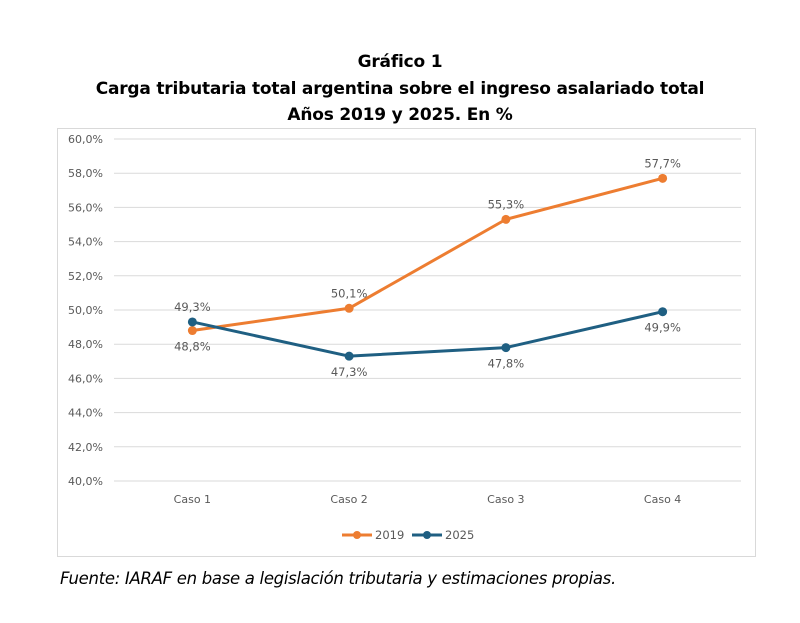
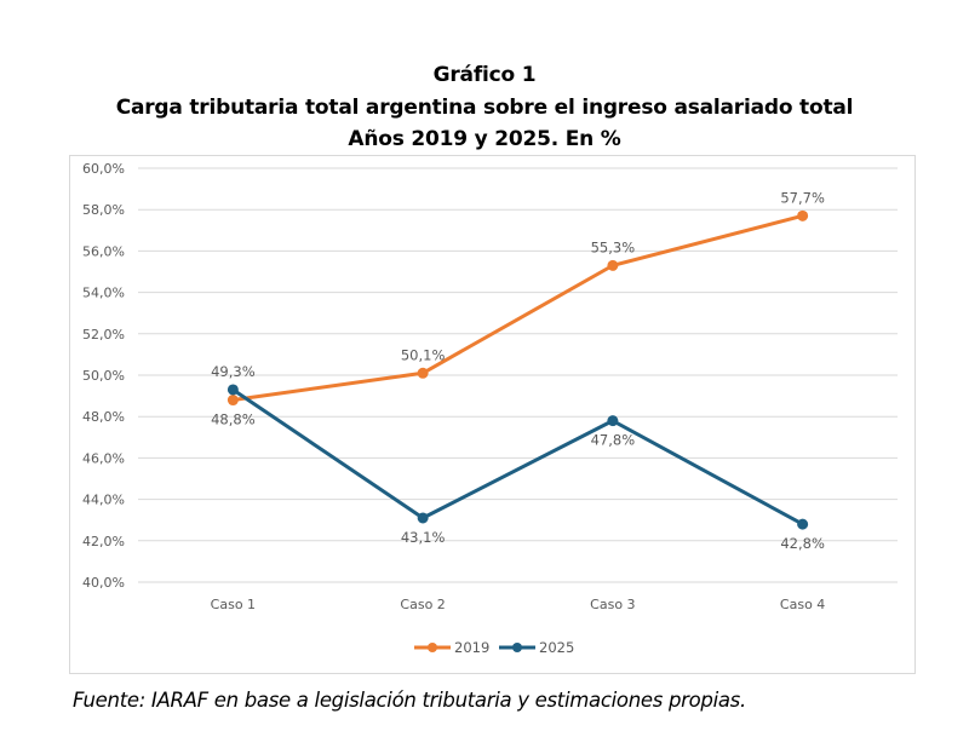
2025/Caso 2: 47,3% -> 43,1%
2025/Caso 4: 49,9% -> 42,8%
